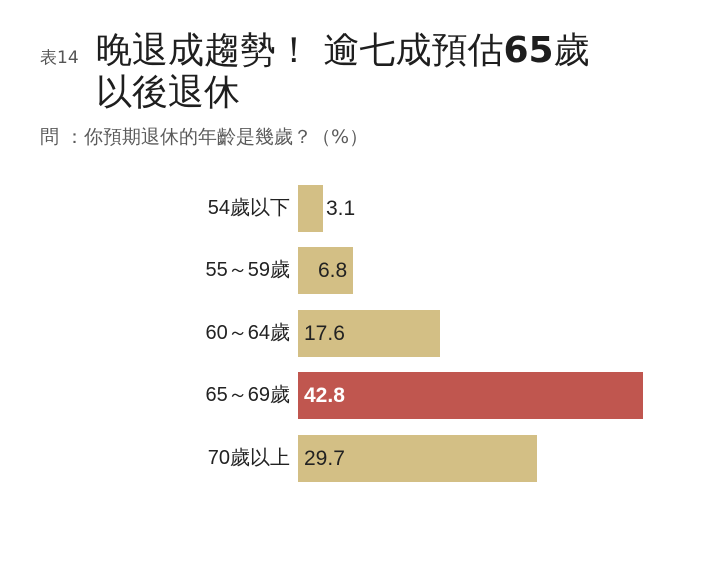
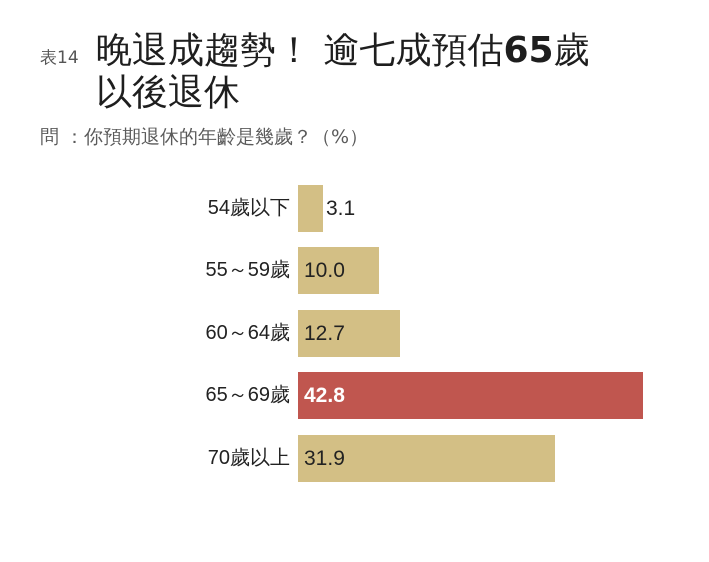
55～59歲: 6.8 -> 10.0
60～64歲: 17.6 -> 12.7
70歲以上: 29.7 -> 31.9
